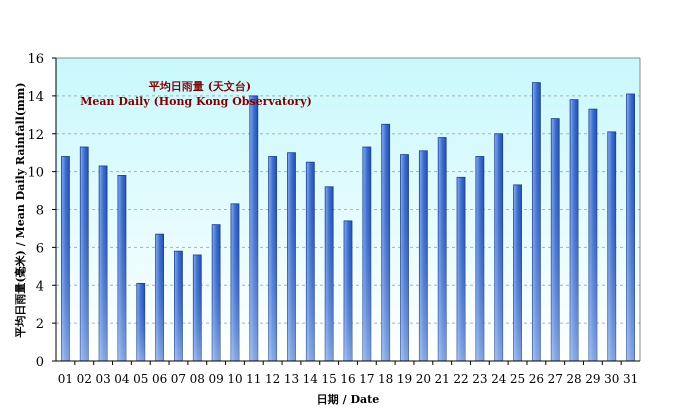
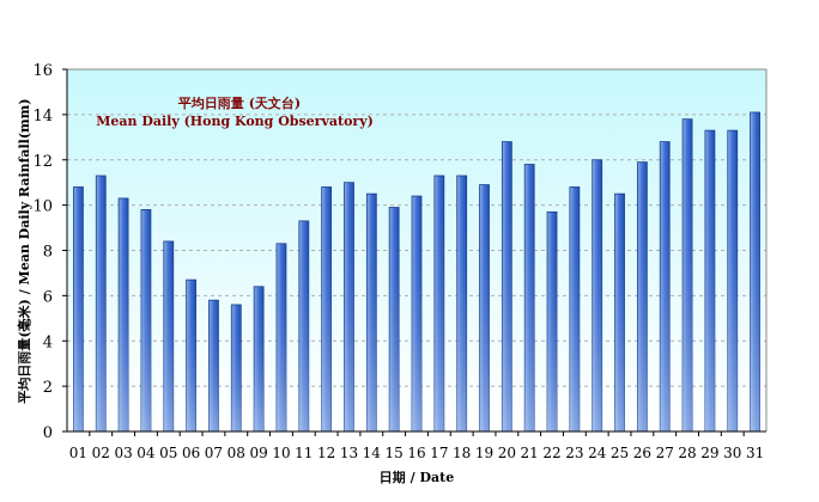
05: 4.1 -> 8.4
09: 7.2 -> 6.4
11: 14.0 -> 9.3
15: 9.2 -> 9.9
16: 7.4 -> 10.4
18: 12.5 -> 11.3
20: 11.1 -> 12.8
25: 9.3 -> 10.5
26: 14.7 -> 11.9
30: 12.1 -> 13.3
